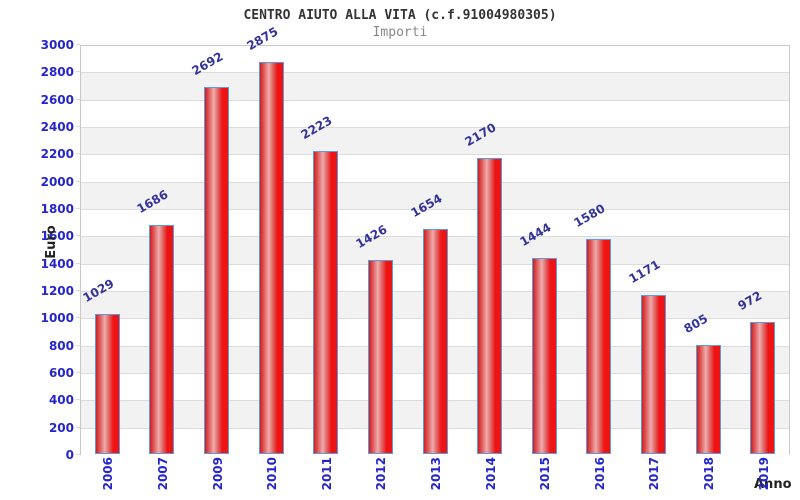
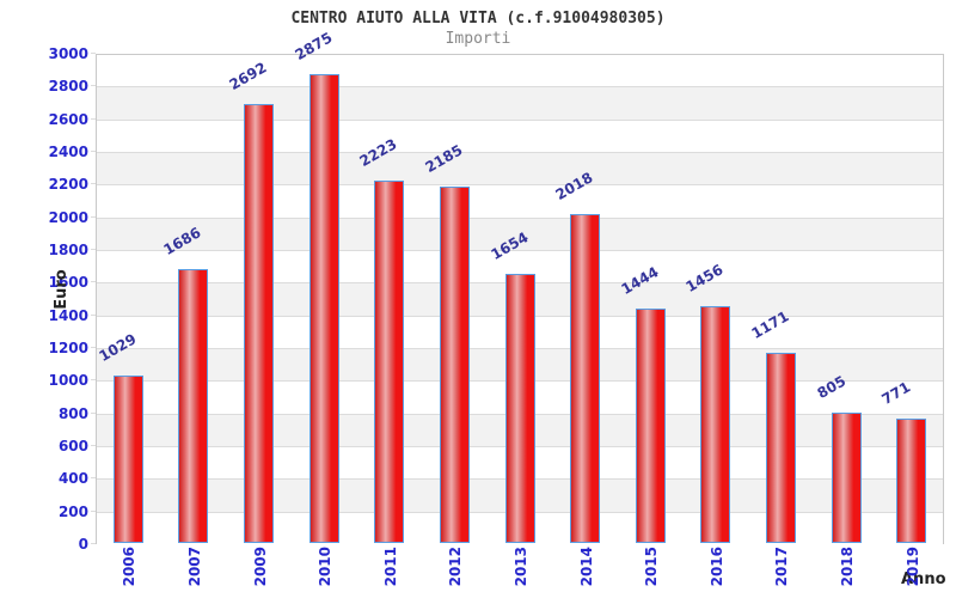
2012: 1426 -> 2185
2014: 2170 -> 2018
2016: 1580 -> 1456
2019: 972 -> 771
